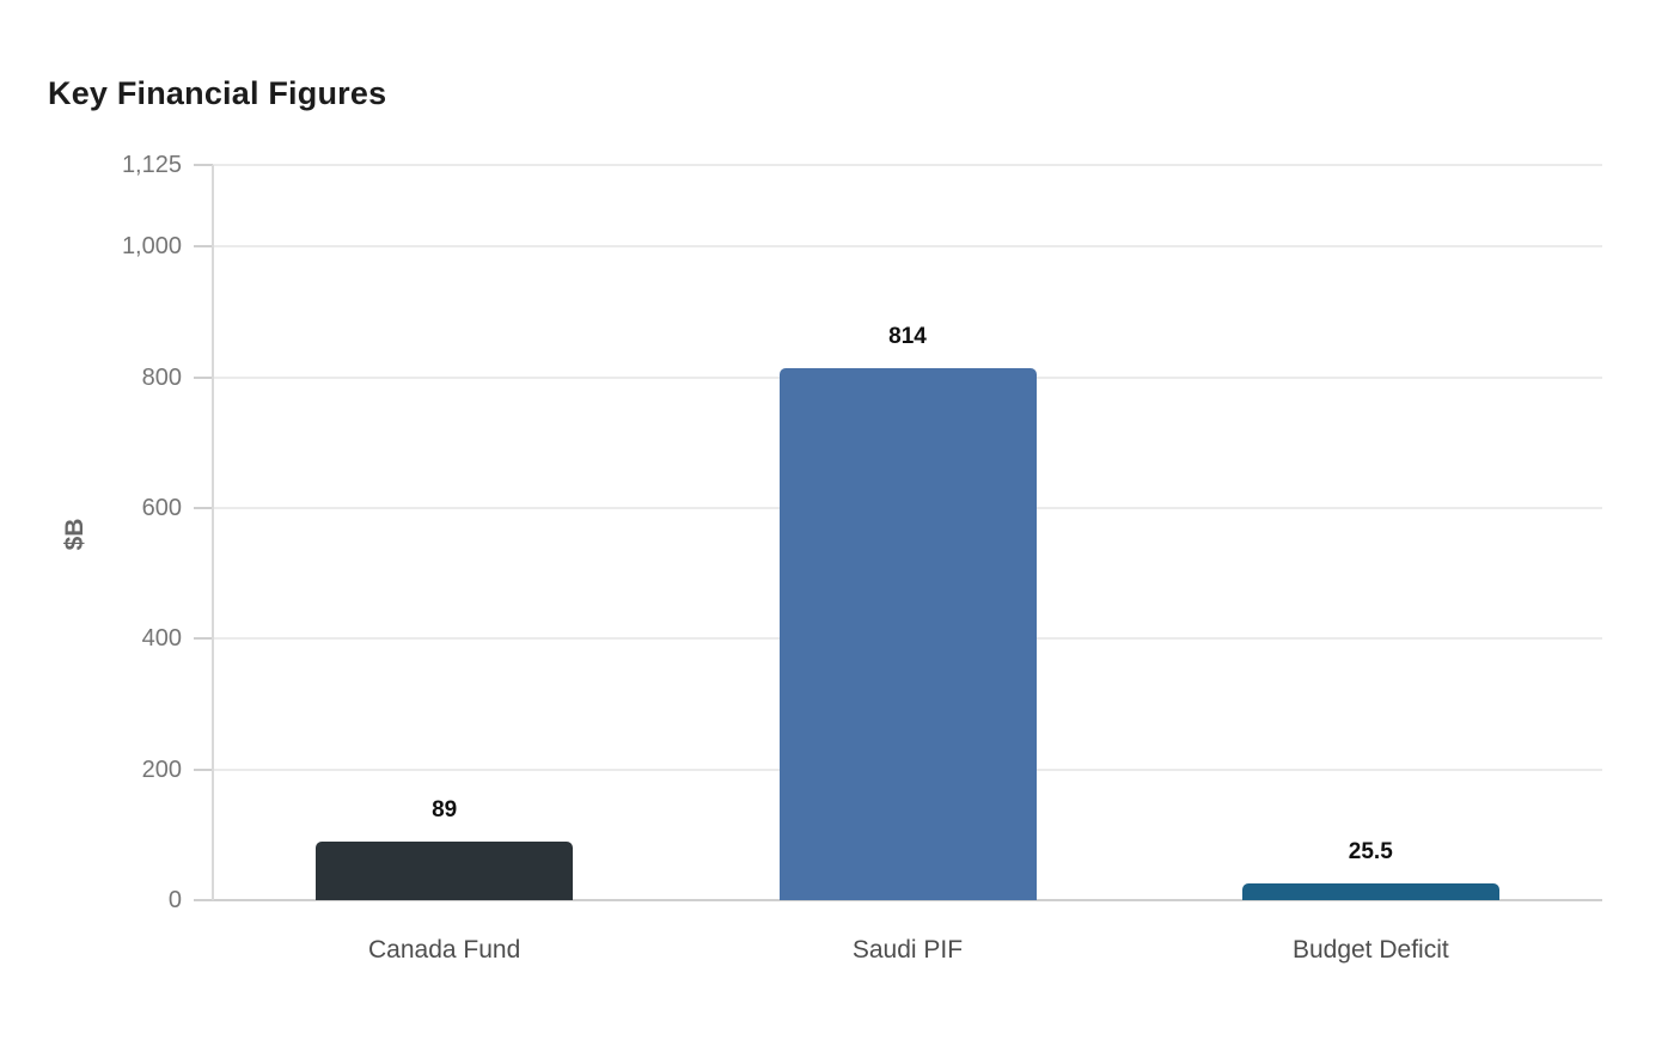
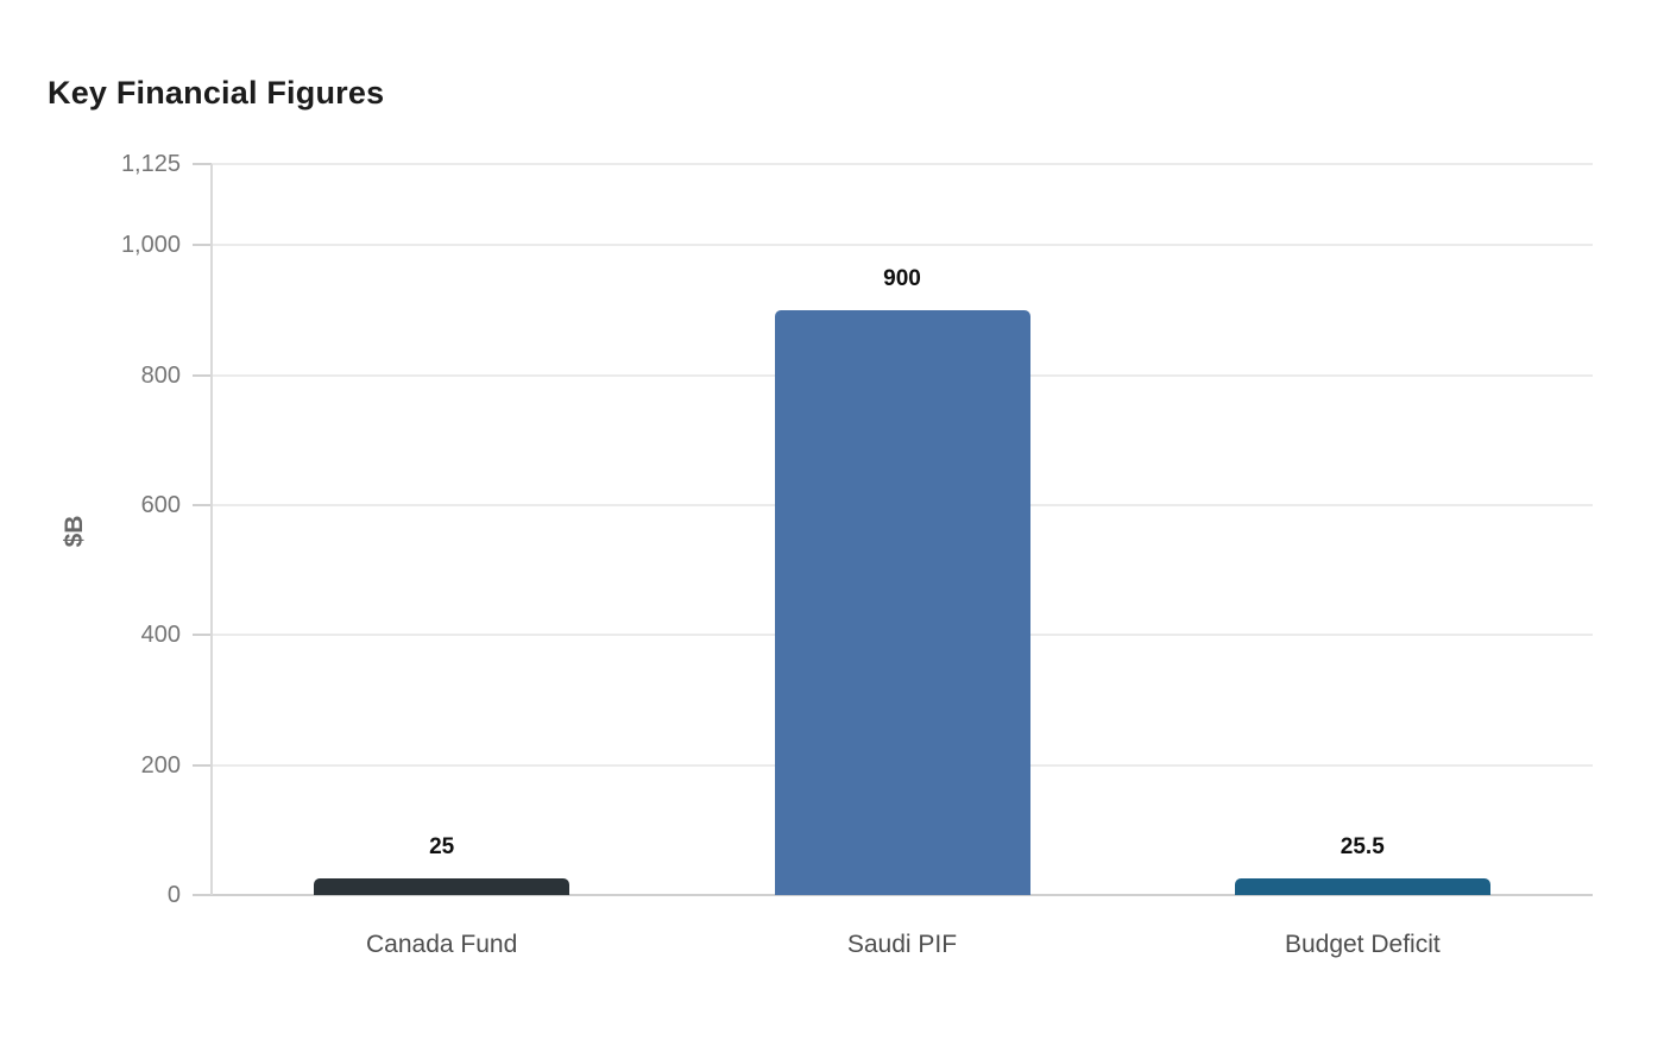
Canada Fund: 89 -> 25
Saudi PIF: 814 -> 900
